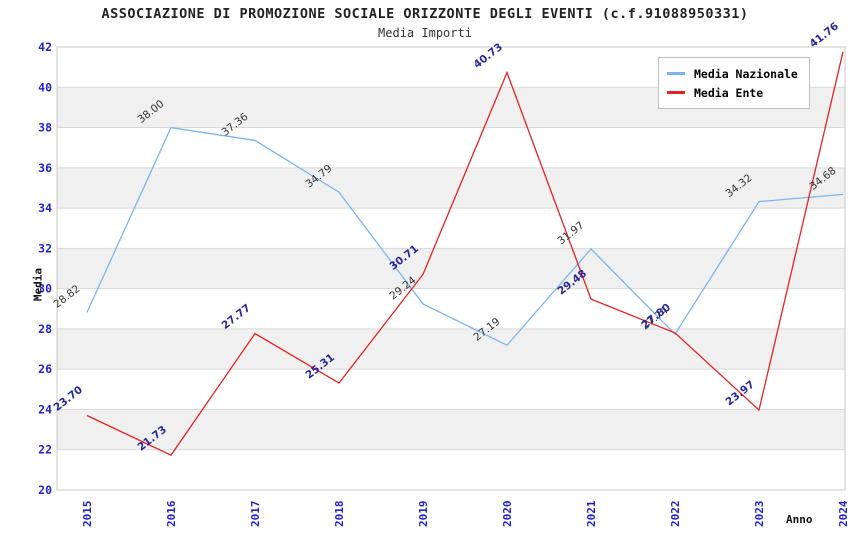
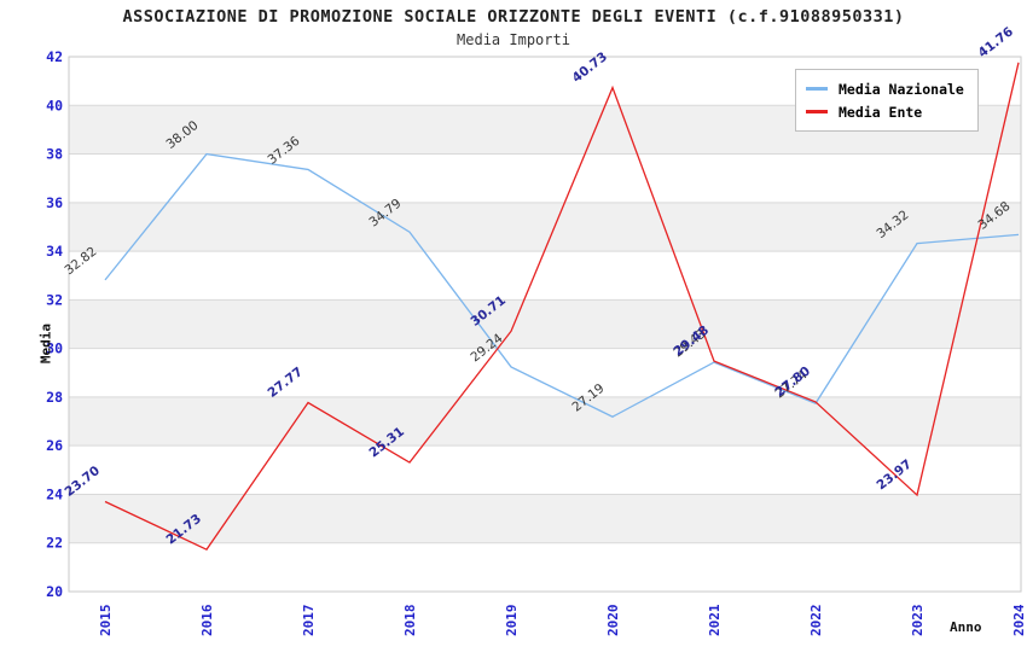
Media Nazionale/2015: 28.82 -> 32.82
Media Nazionale/2021: 31.97 -> 29.43
